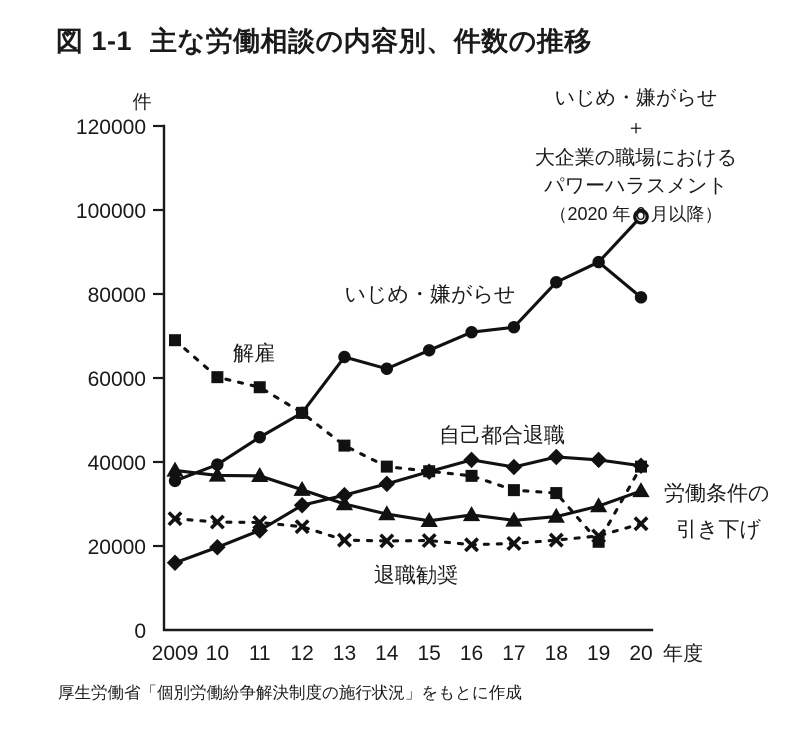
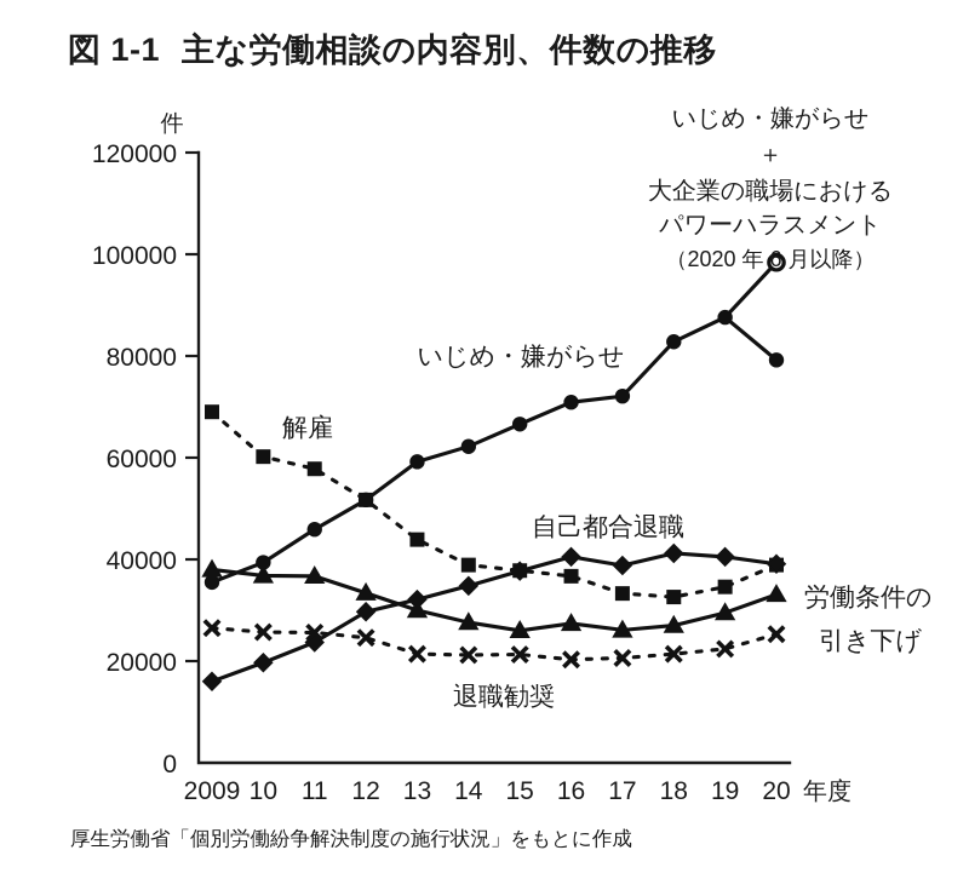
いじめ・嫌がらせ/13: 65000 -> 59000
解雇/19: 21000 -> 35000
